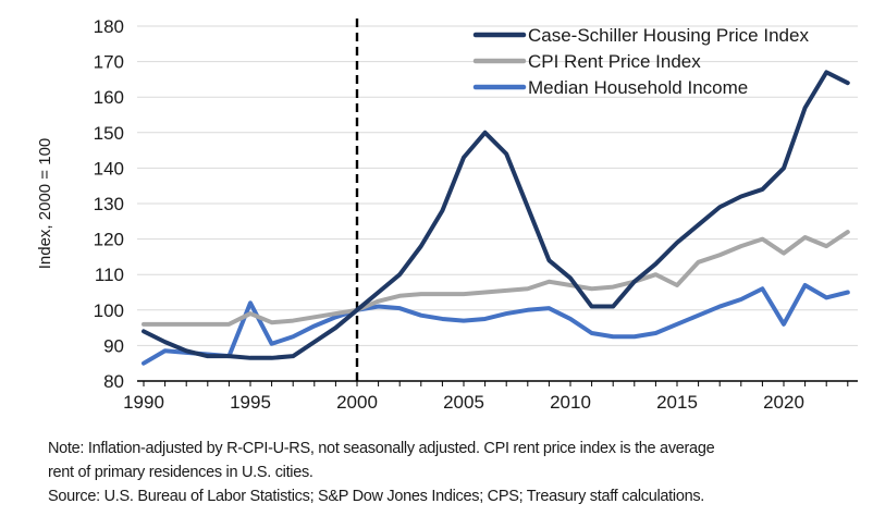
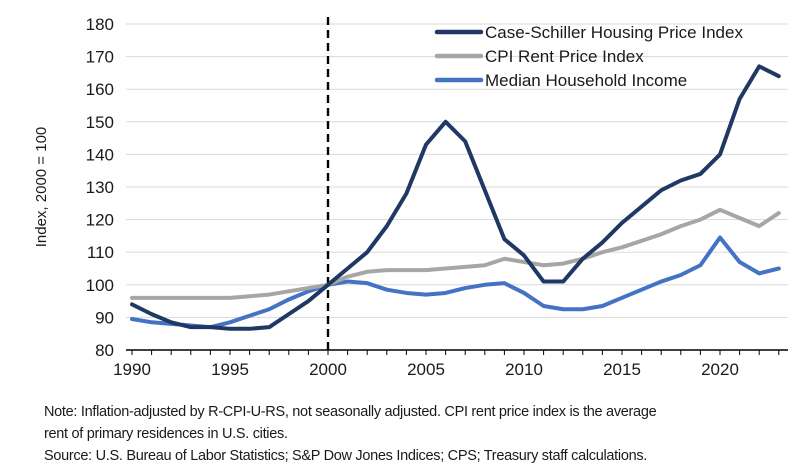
Median Household Income/1990: 85 -> 90
CPI Rent Price Index/1995: 99 -> 96
Median Household Income/1995: 102 -> 88
CPI Rent Price Index/2015: 107 -> 112
CPI Rent Price Index/2020: 116 -> 123
Median Household Income/2020: 96 -> 114
